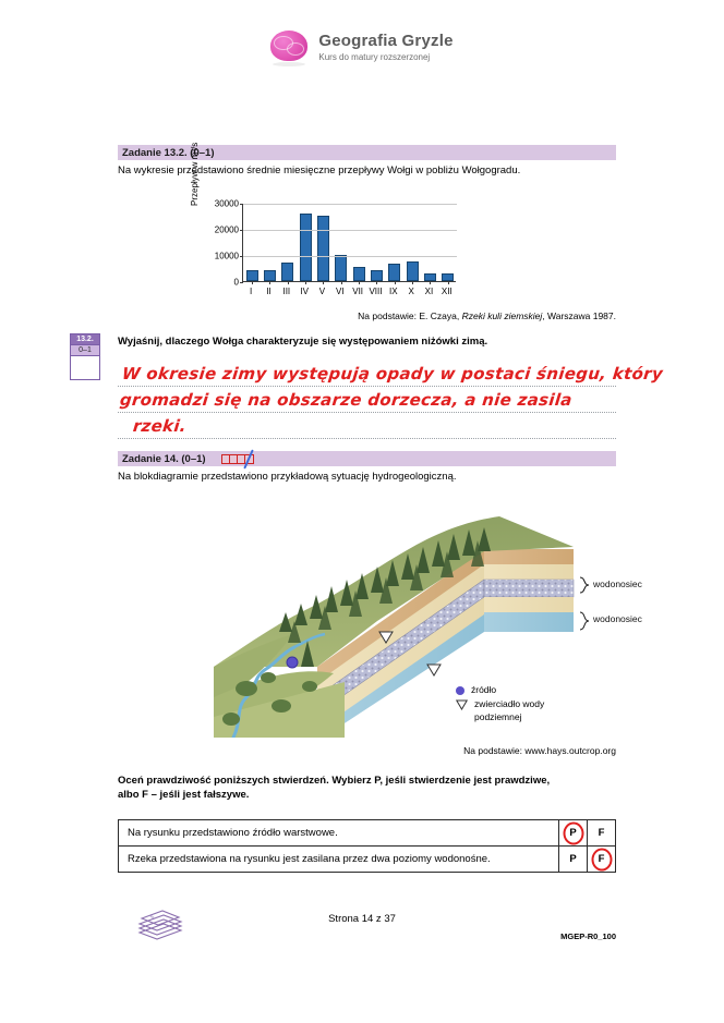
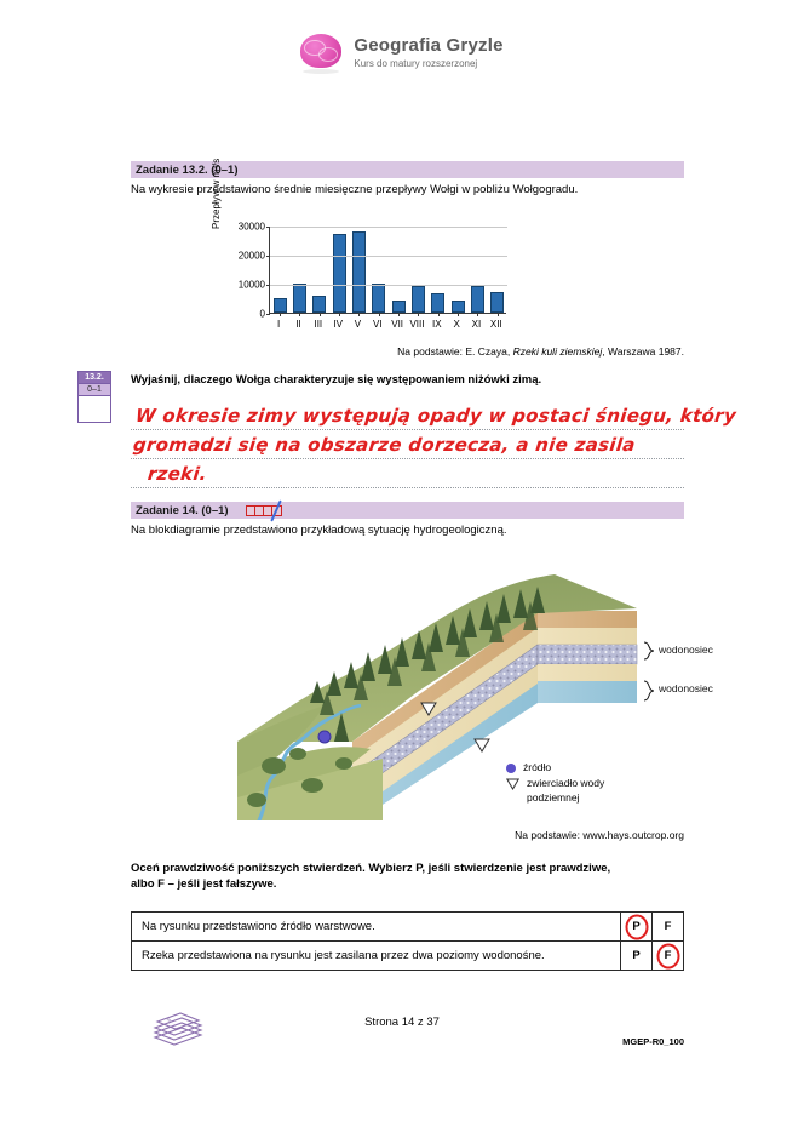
I: 4000 -> 5000
II: 4000 -> 10000
III: 7000 -> 6000
IV: 26000 -> 27000
V: 25000 -> 28000
VII: 6000 -> 4000
VIII: 4000 -> 9000
X: 7000 -> 4000
XI: 3000 -> 9000
XII: 3000 -> 7000
